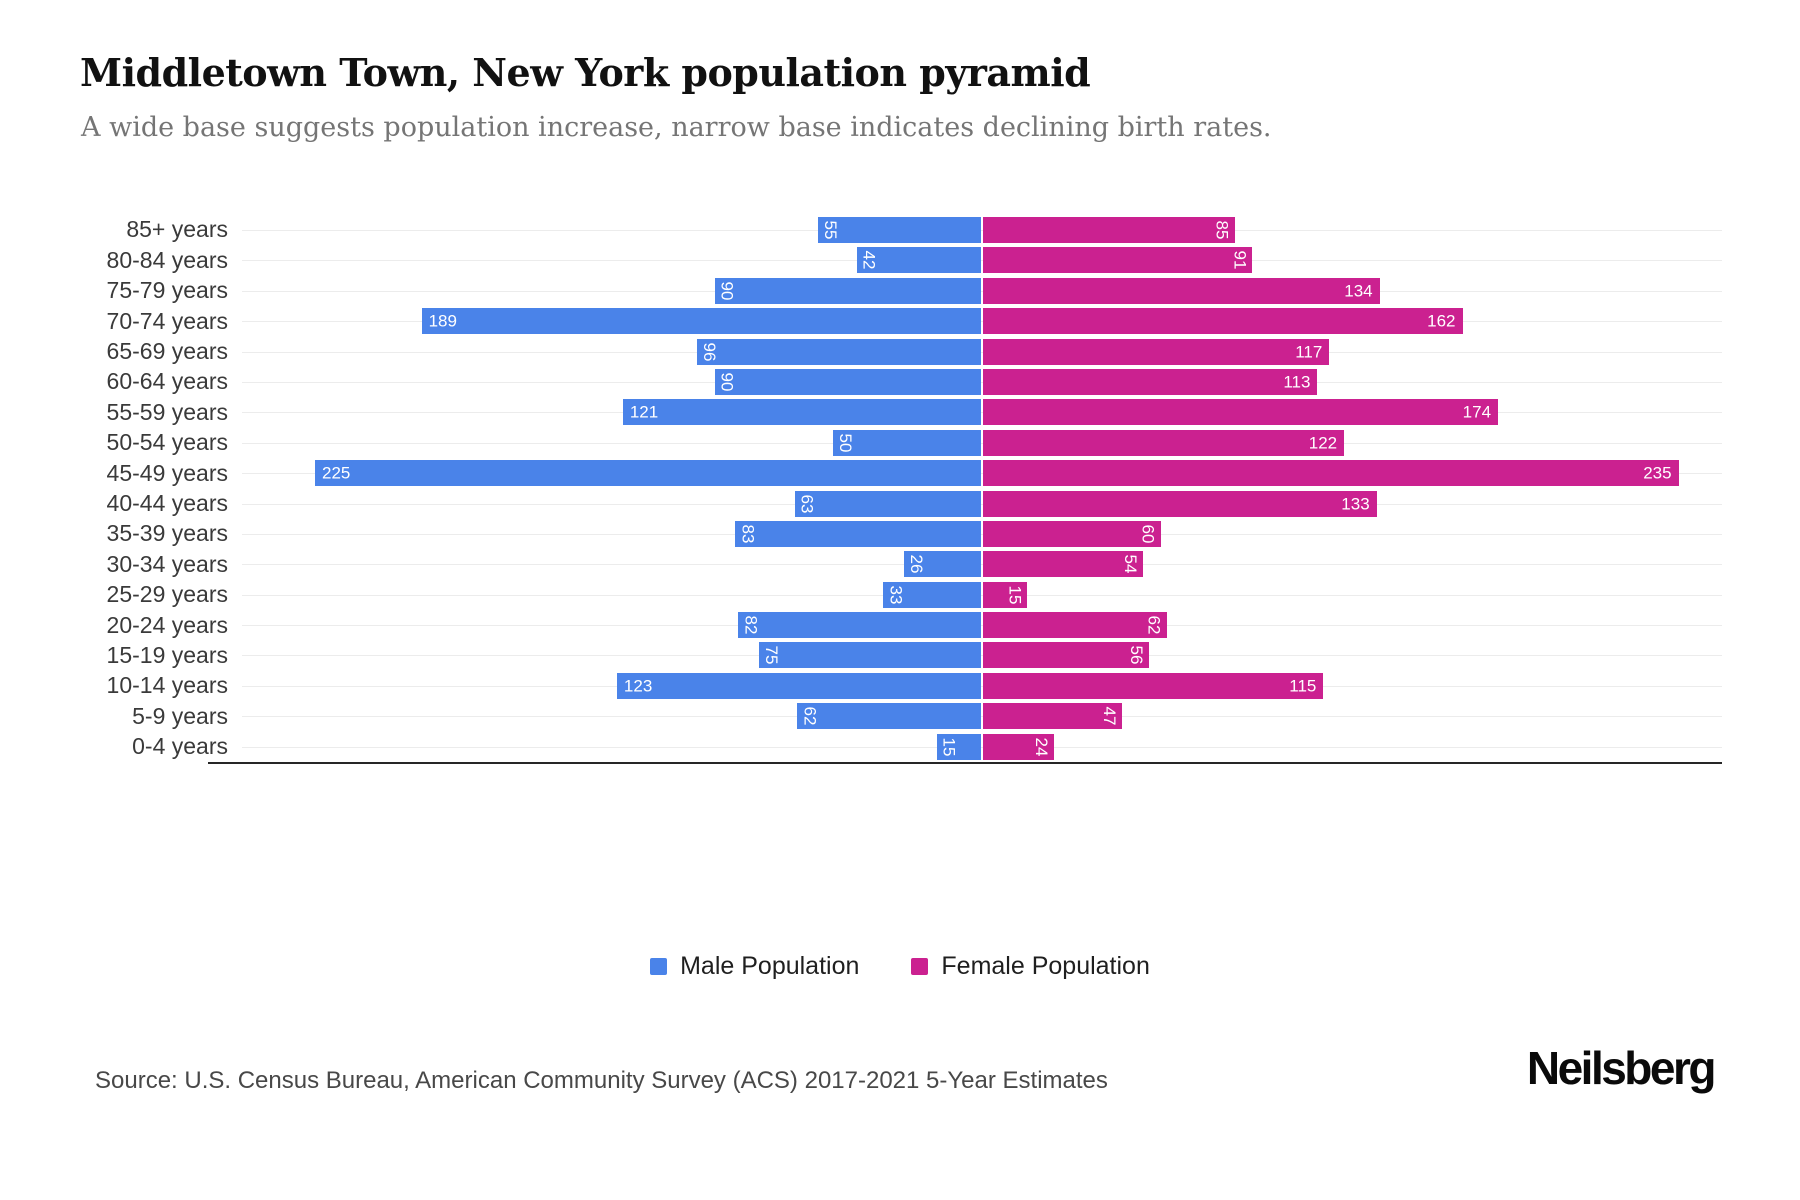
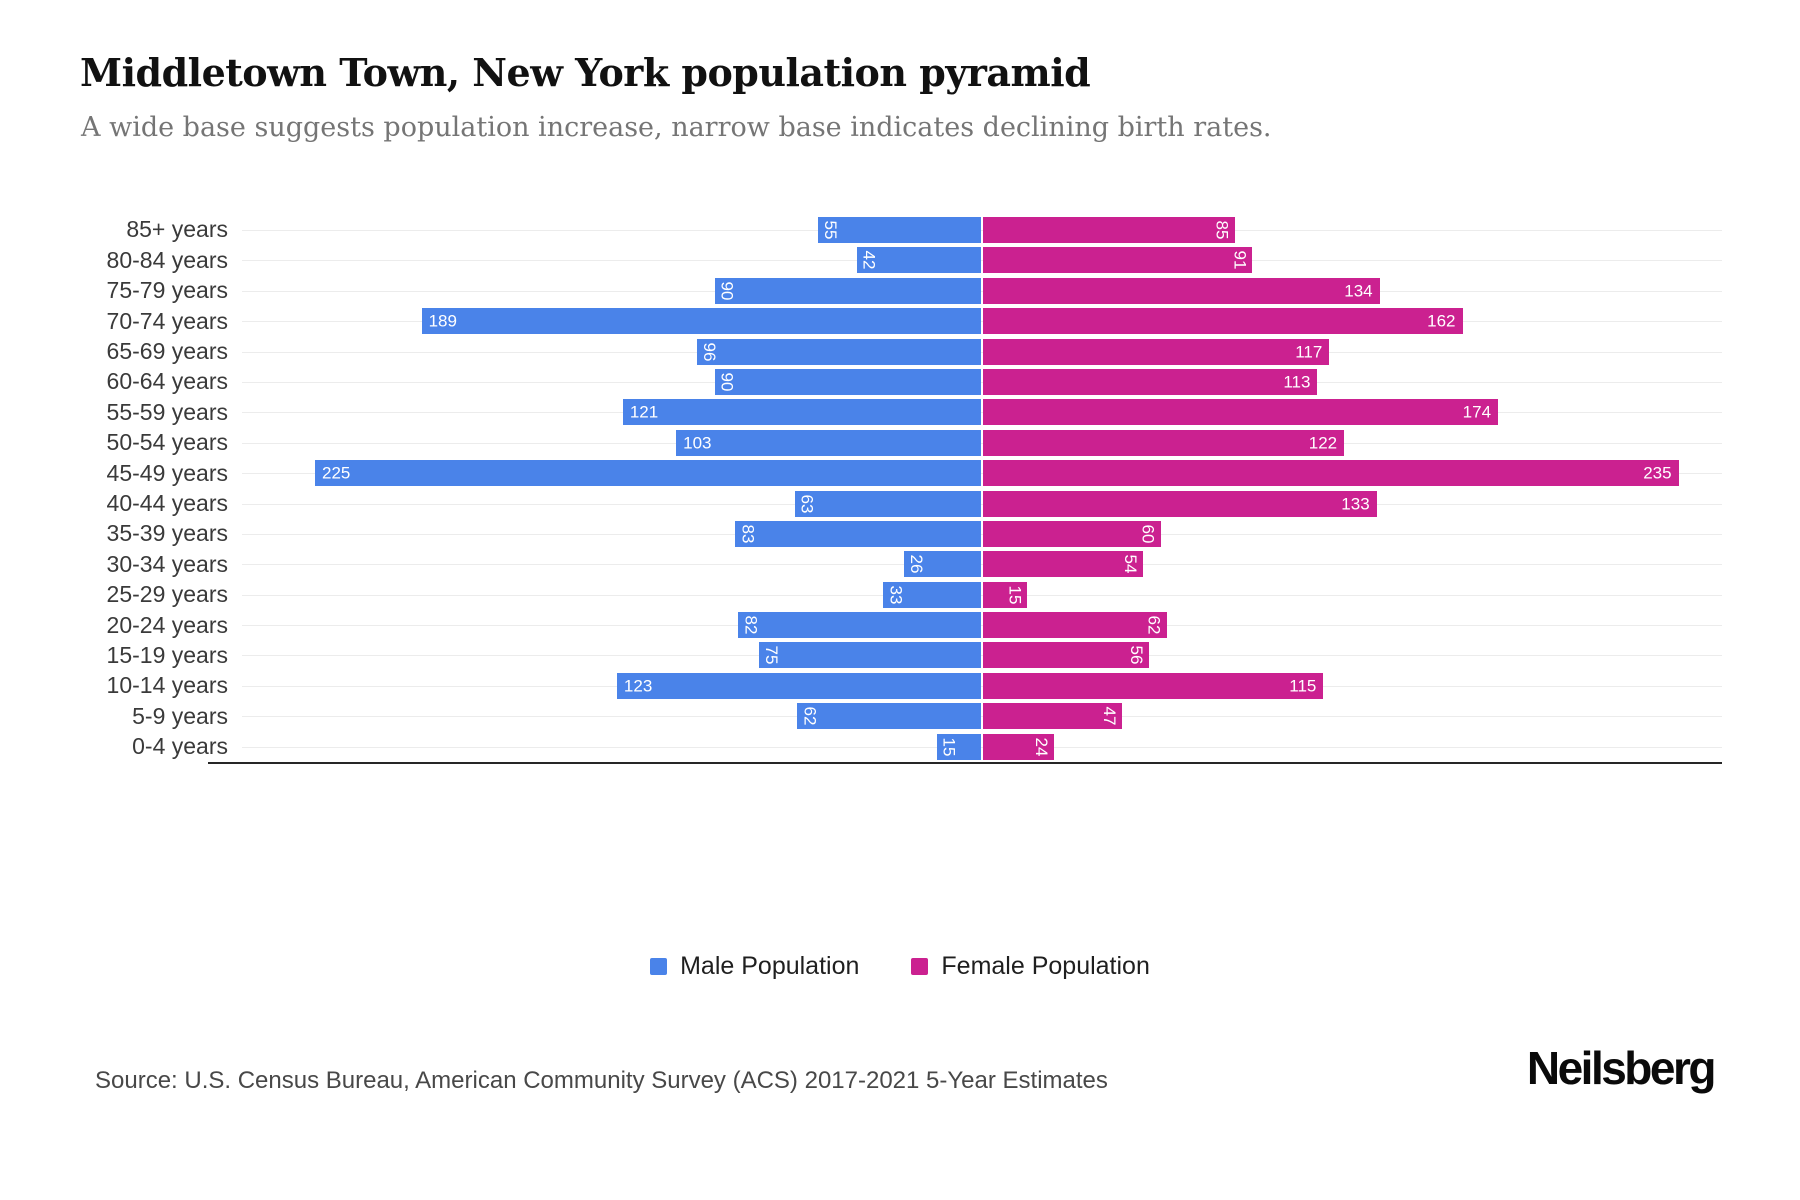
Male Population/50-54 years: 50 -> 103
